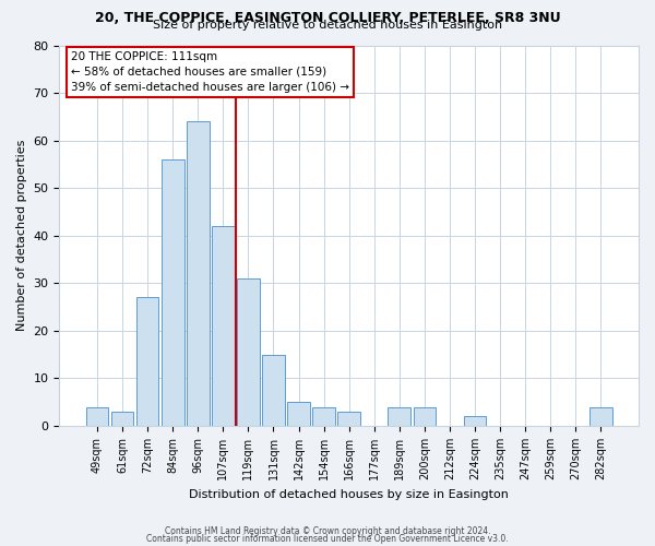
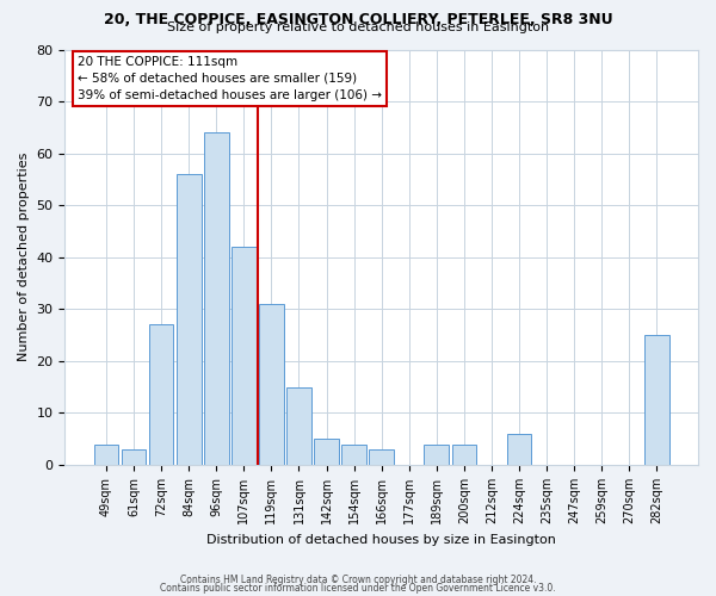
224sqm: 2 -> 6
282sqm: 4 -> 25
